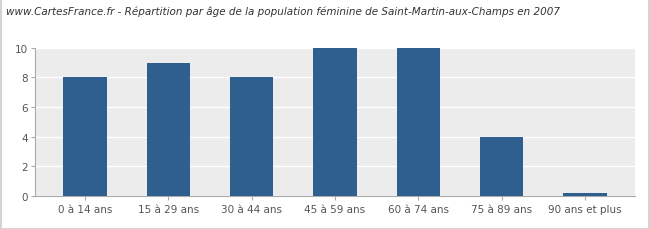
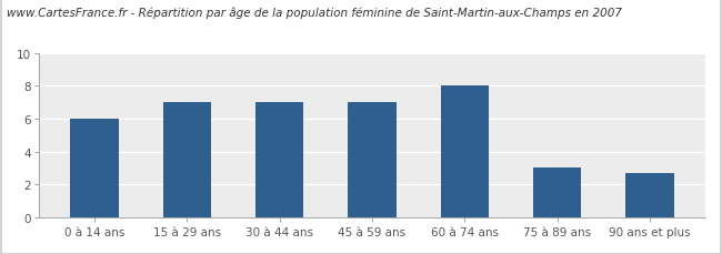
0 à 14 ans: 8.0 -> 6.0
15 à 29 ans: 9.0 -> 7.0
30 à 44 ans: 8.0 -> 7.0
45 à 59 ans: 10.0 -> 7.0
60 à 74 ans: 10.0 -> 8.0
75 à 89 ans: 4.0 -> 3.0
90 ans et plus: 0.1 -> 2.7
